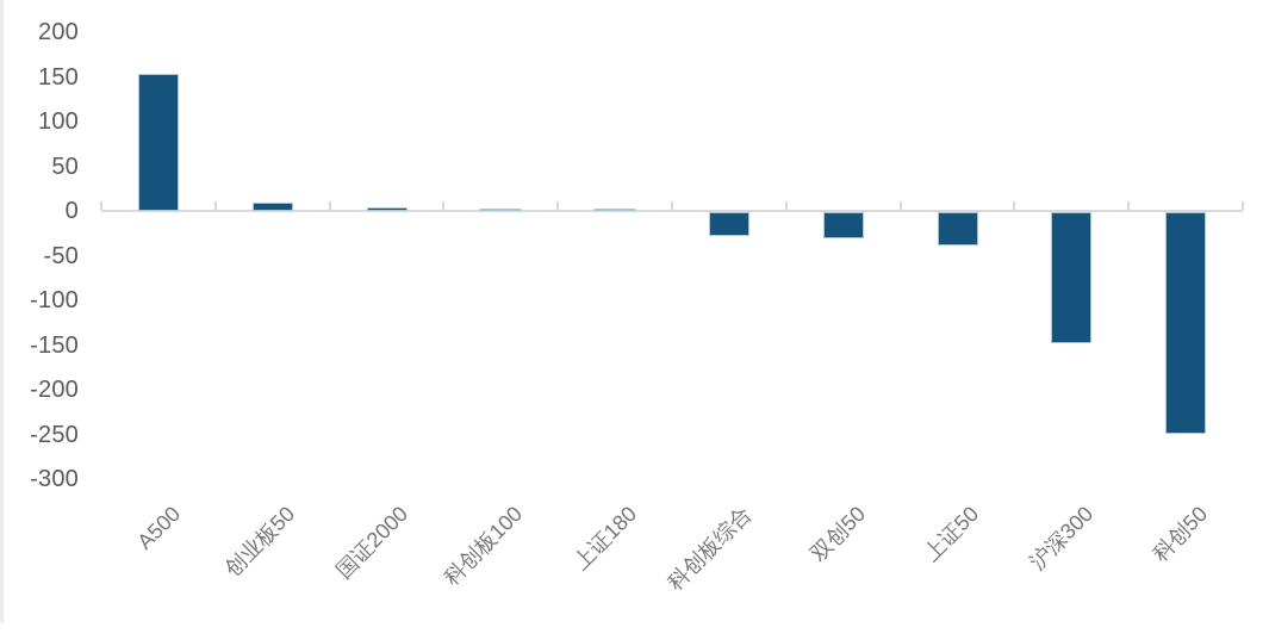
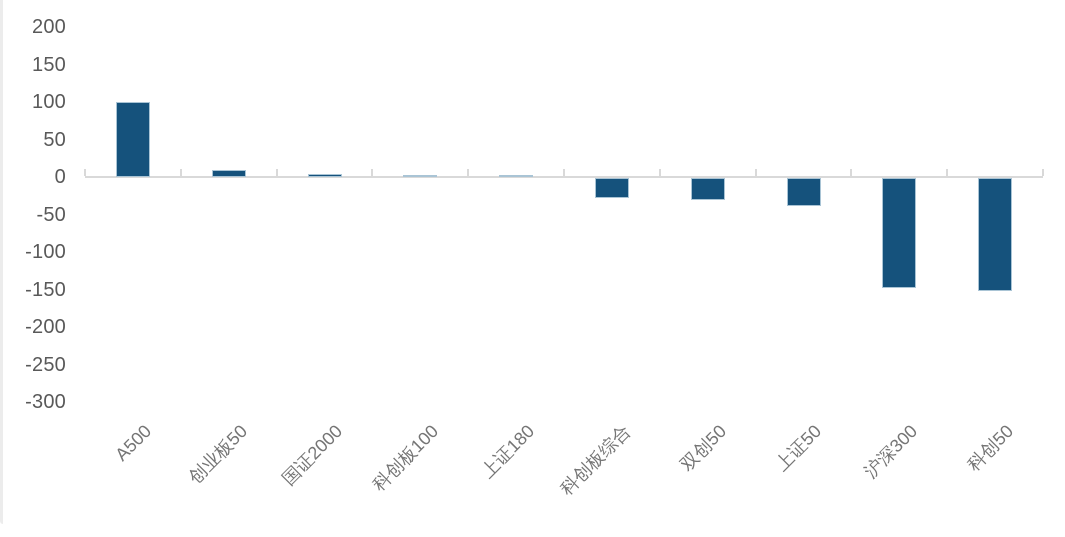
A500: 150 -> 100
科创50: -250 -> -150
